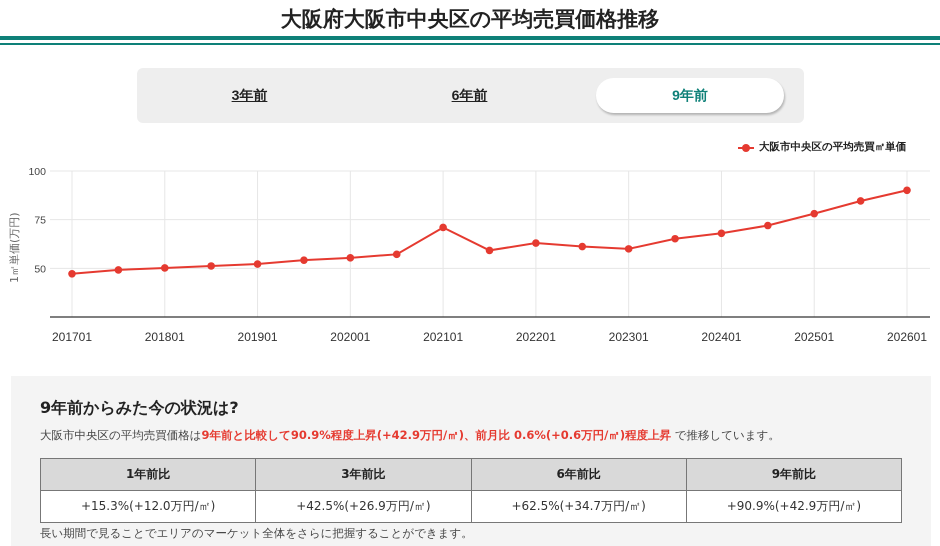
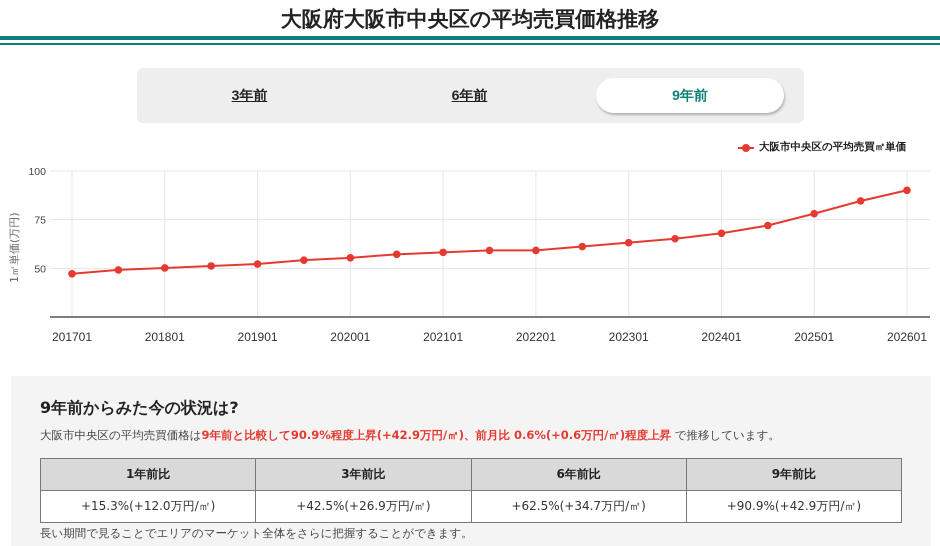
202101: 71 -> 58
202201: 63 -> 59
202301: 60 -> 63
